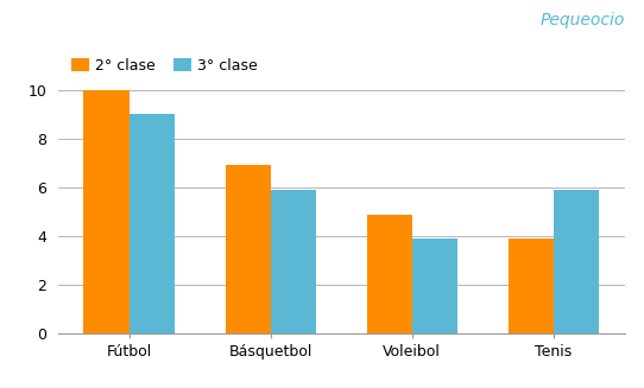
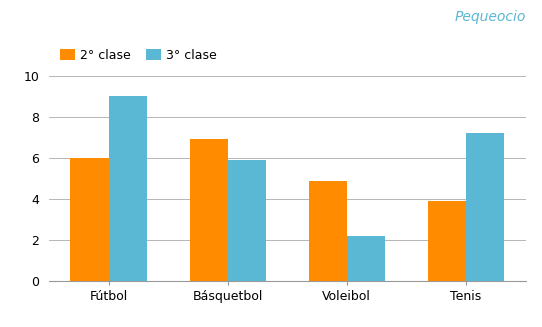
2° clase/Fútbol: 10.0 -> 6.0
3° clase/Voleibol: 3.9 -> 2.2
3° clase/Tenis: 5.9 -> 7.2
